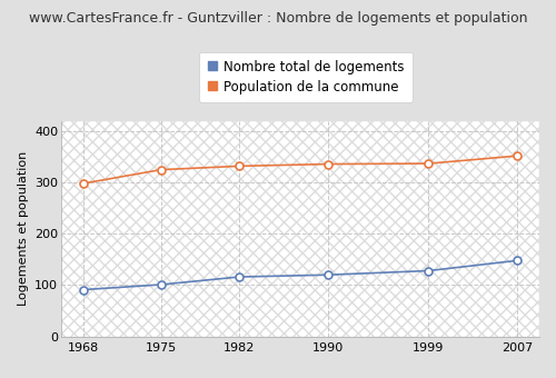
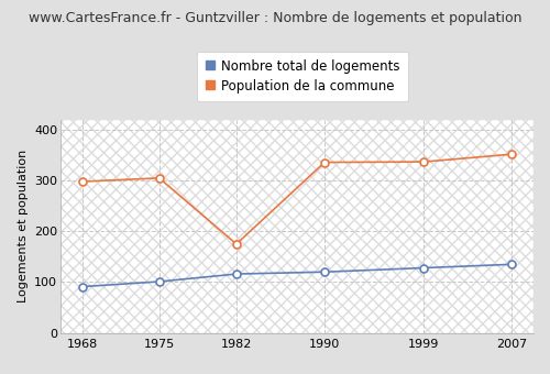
Population de la commune/1975: 325 -> 305
Population de la commune/1982: 332 -> 175
Nombre total de logements/2007: 148 -> 135
